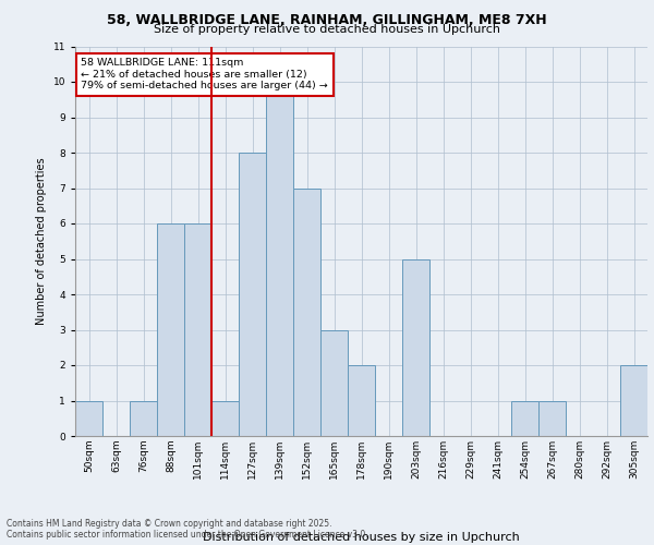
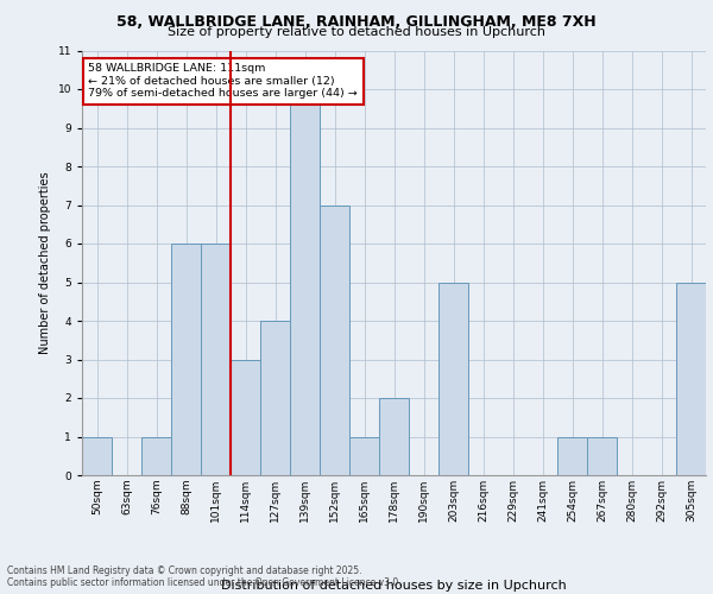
114sqm: 1 -> 3
127sqm: 8 -> 4
165sqm: 3 -> 1
305sqm: 2 -> 5
